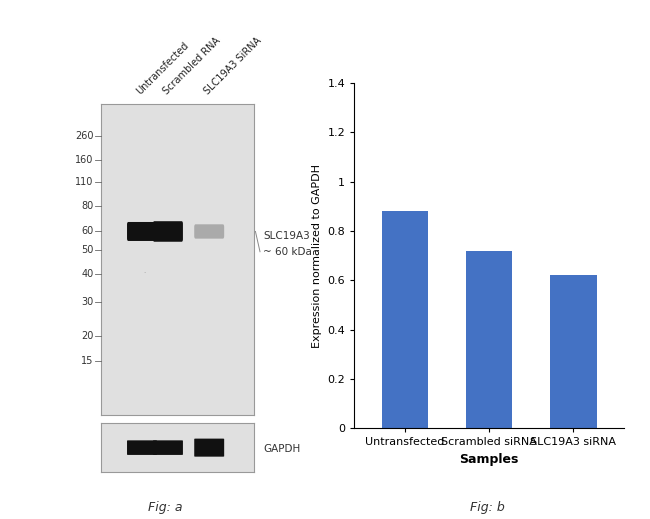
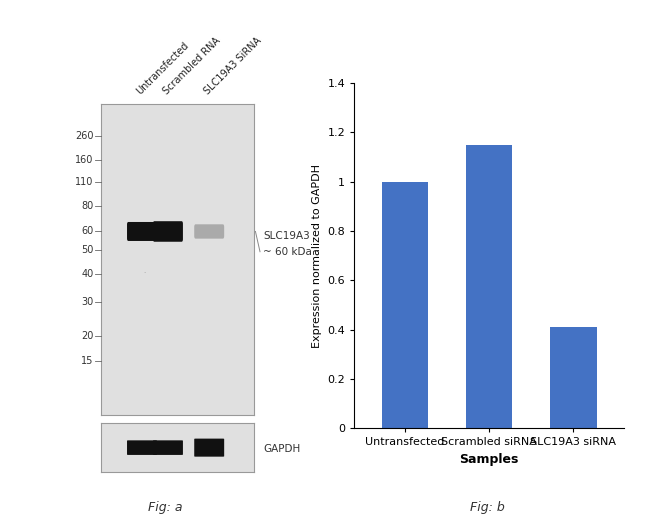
Untransfected: 0.88 -> 1.00
Scrambled siRNA: 0.72 -> 1.15
SLC19A3 siRNA: 0.62 -> 0.41
